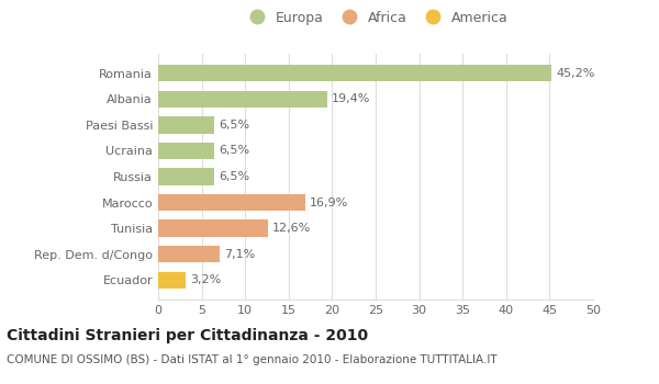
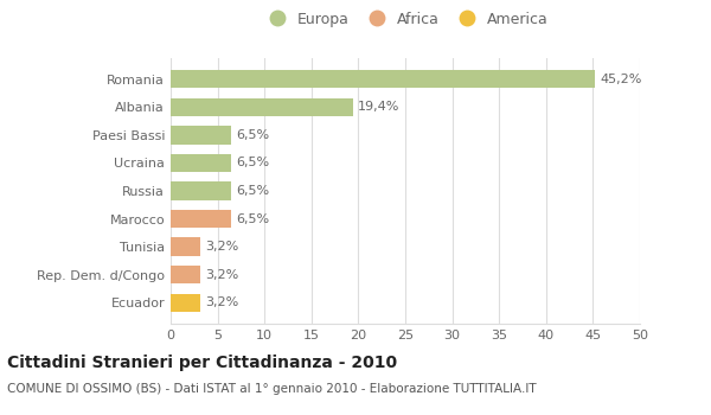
Marocco: 16,9% -> 6,5%
Tunisia: 12,6% -> 3,2%
Rep. Dem. d/Congo: 7,1% -> 3,2%
